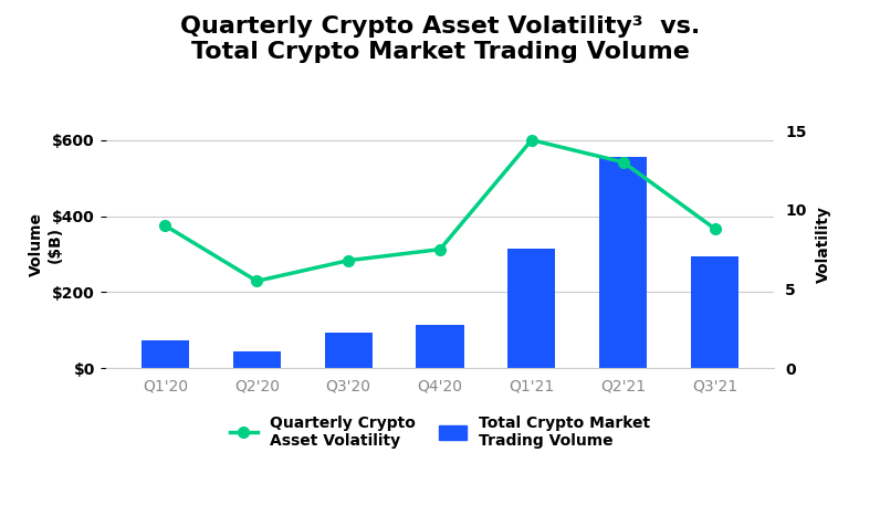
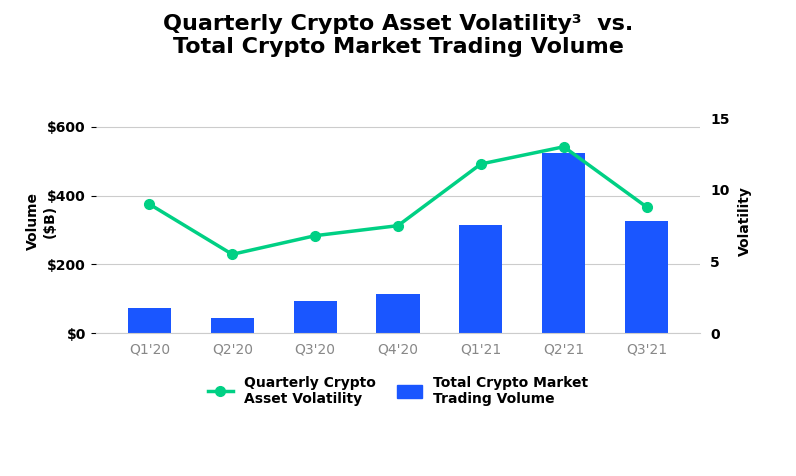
Quarterly Crypto Asset Volatility/Q1'21: 14.4 -> 11.8
Total Crypto Market Trading Volume/Q2'21: $555 -> $525
Total Crypto Market Trading Volume/Q3'21: $295 -> $325
